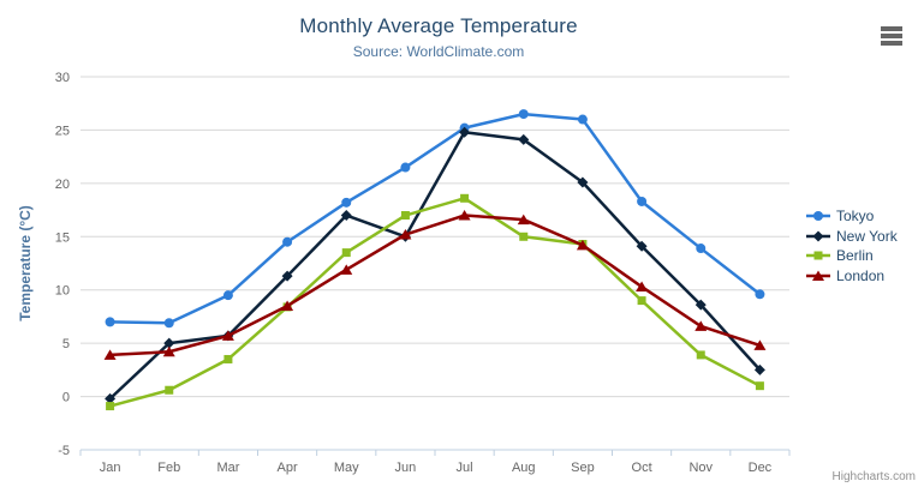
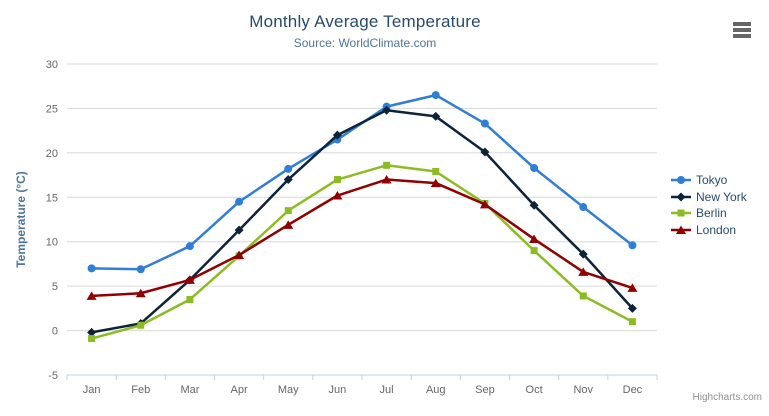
New York/Feb: 5 -> 1
New York/Jun: 15 -> 22
Berlin/Aug: 15 -> 18
Tokyo/Sep: 26 -> 23
